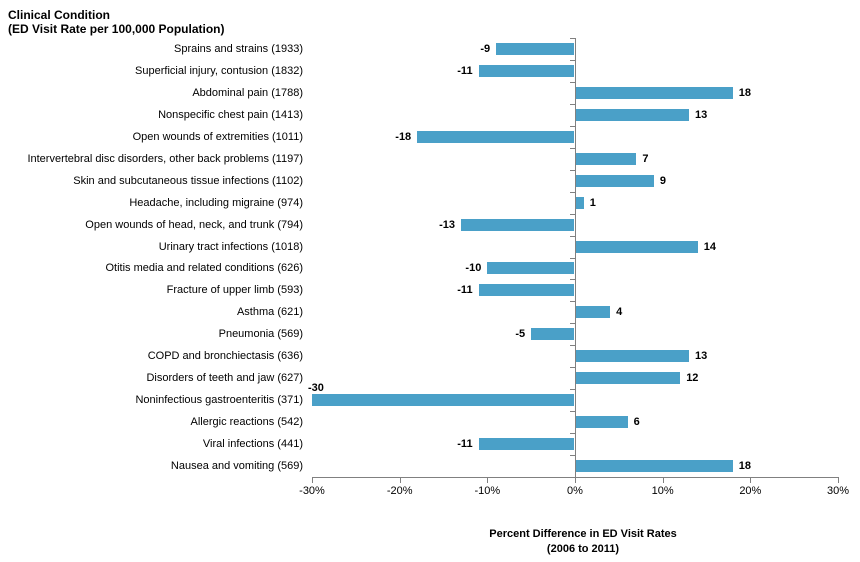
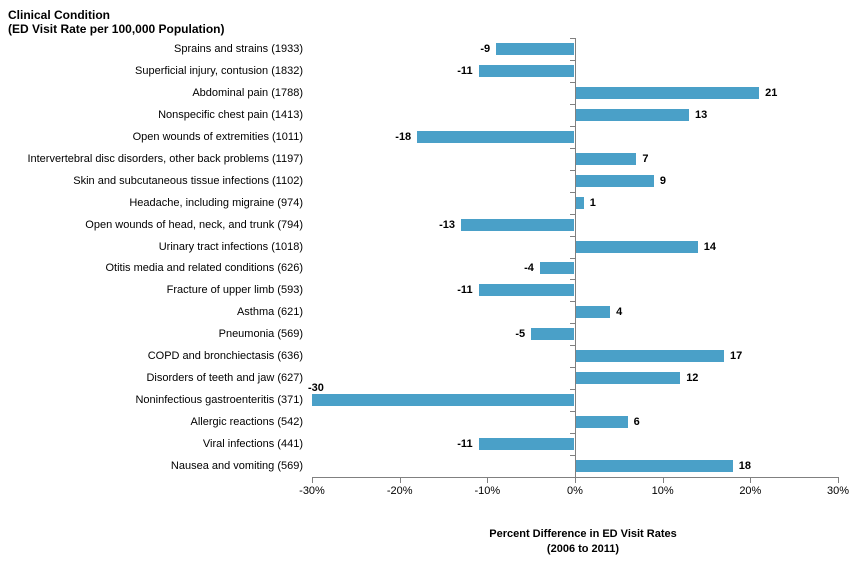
Abdominal pain (1788): 18 -> 21
Otitis media and related conditions (626): -10 -> -4
COPD and bronchiectasis (636): 13 -> 17
